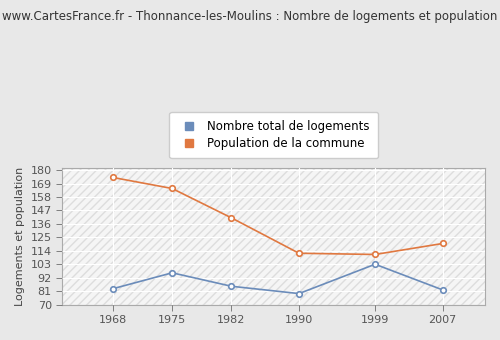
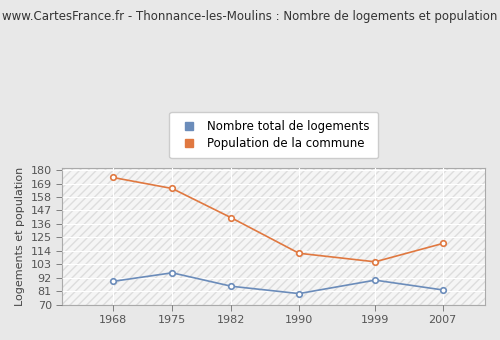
Nombre total de logements/1968: 83 -> 89
Nombre total de logements/1999: 103 -> 90
Population de la commune/1999: 111 -> 105
